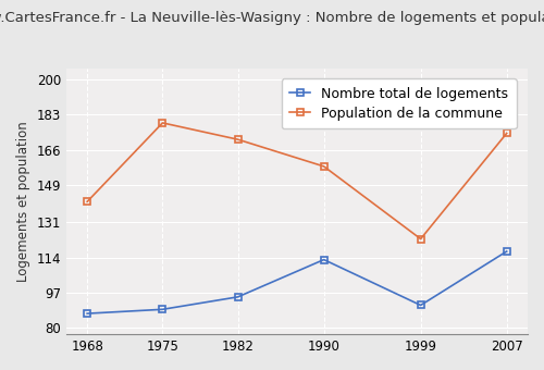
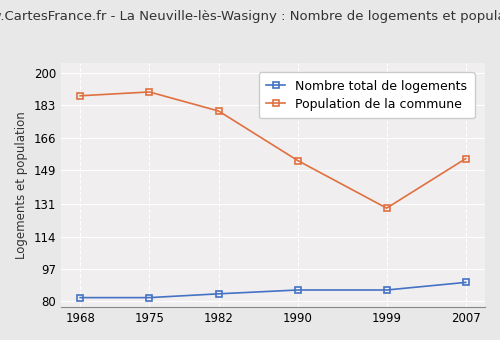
Nombre total de logements/1968: 87 -> 82
Population de la commune/1968: 141 -> 188
Nombre total de logements/1975: 89 -> 82
Population de la commune/1975: 179 -> 190
Nombre total de logements/1982: 95 -> 84
Population de la commune/1982: 171 -> 180
Nombre total de logements/1990: 113 -> 86
Population de la commune/1990: 158 -> 154
Nombre total de logements/1999: 91 -> 86
Population de la commune/1999: 123 -> 129
Nombre total de logements/2007: 117 -> 90
Population de la commune/2007: 174 -> 155
